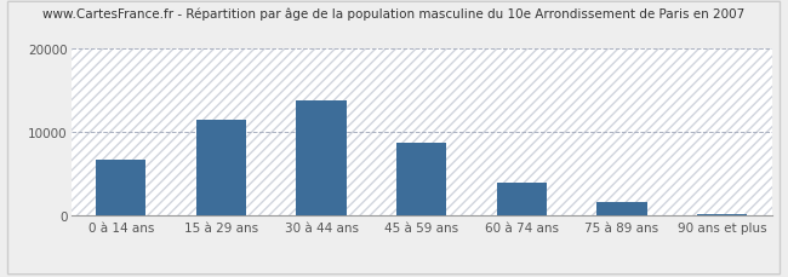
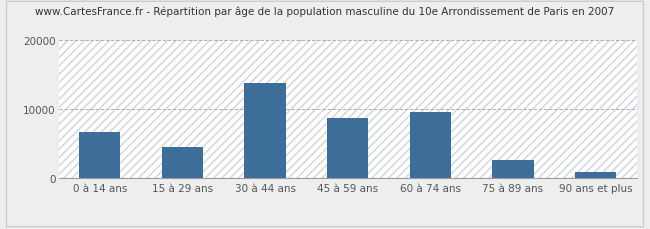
15 à 29 ans: 11500 -> 4600
60 à 74 ans: 3900 -> 9600
75 à 89 ans: 1600 -> 2600
90 ans et plus: 200 -> 1000
